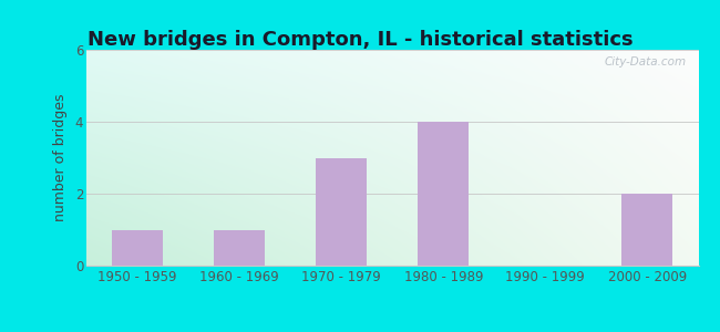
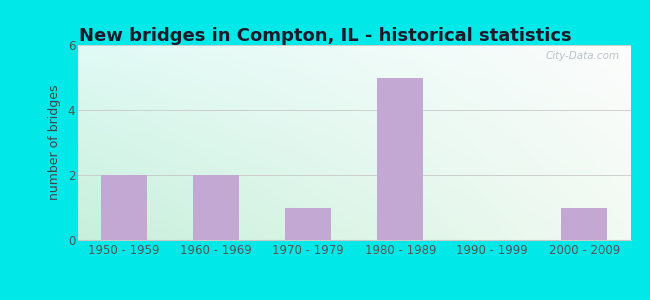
1950 - 1959: 1 -> 2
1960 - 1969: 1 -> 2
1970 - 1979: 3 -> 1
1980 - 1989: 4 -> 5
2000 - 2009: 2 -> 1
